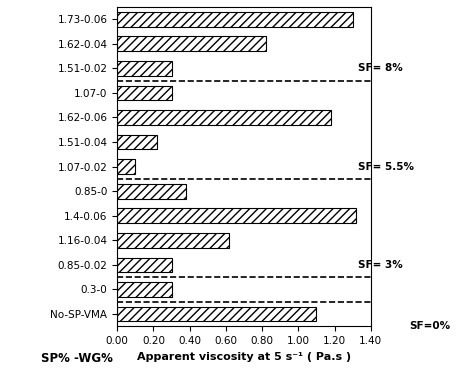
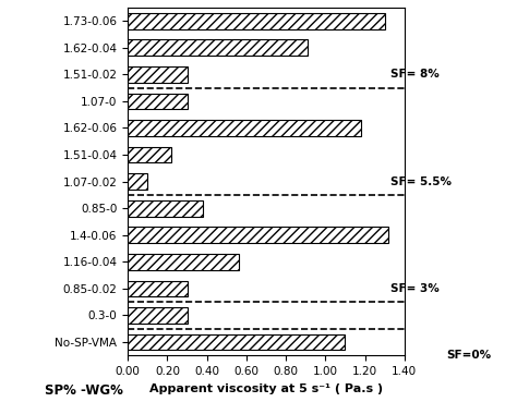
1.62-0.04: 0.82 -> 0.91
1.16-0.04: 0.62 -> 0.56
